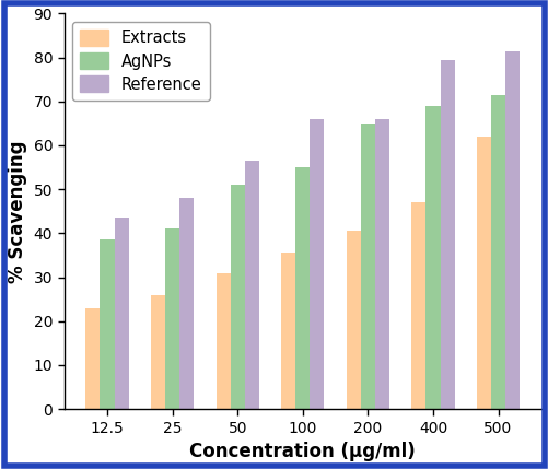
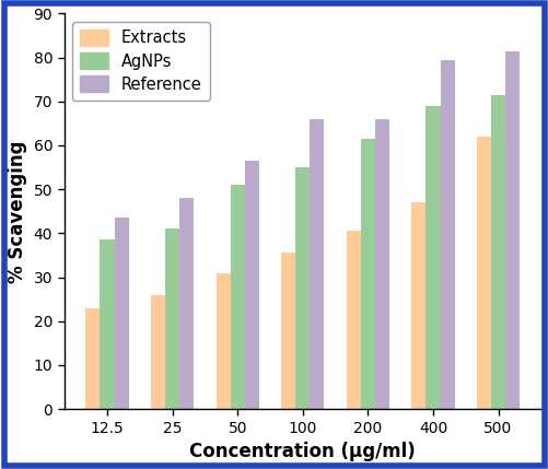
AgNPs/200: 65.0 -> 61.5
